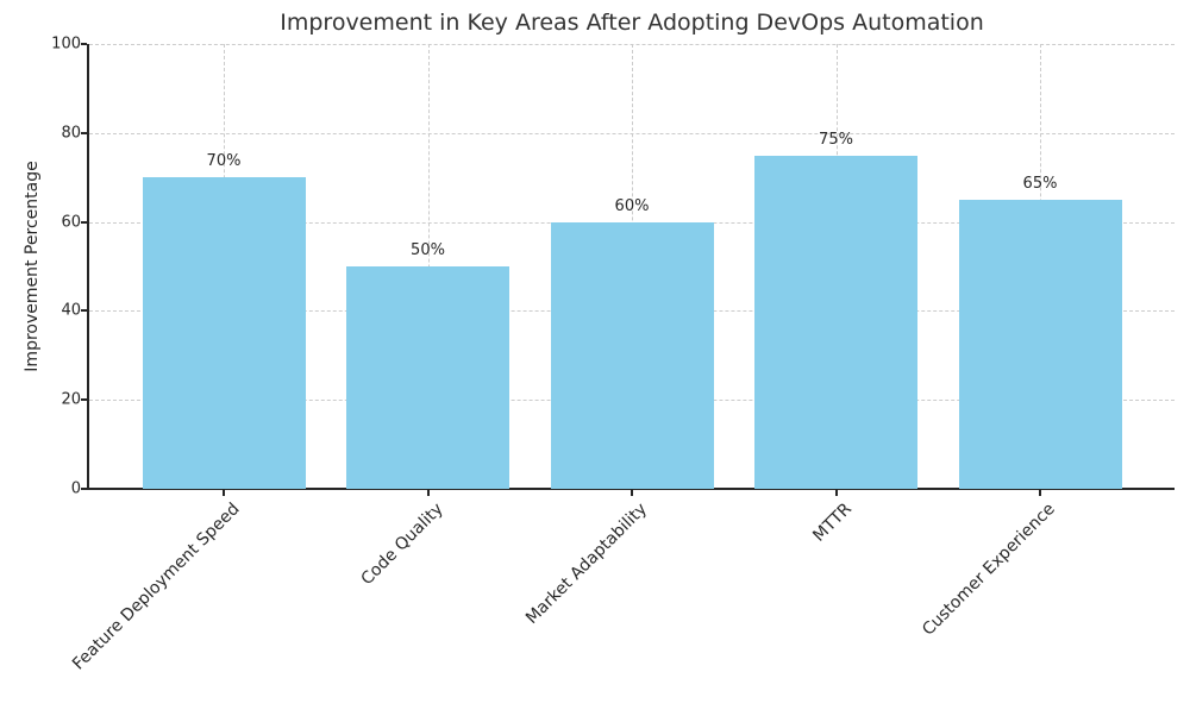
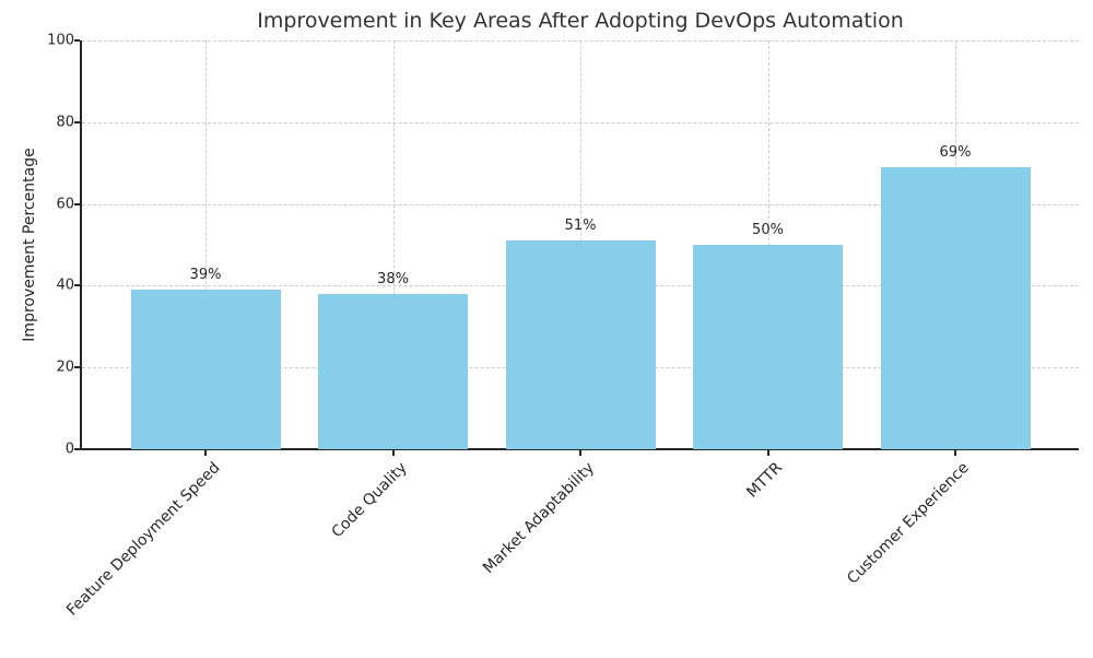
Feature Deployment Speed: 70% -> 39%
Code Quality: 50% -> 38%
Market Adaptability: 60% -> 51%
MTTR: 75% -> 50%
Customer Experience: 65% -> 69%
